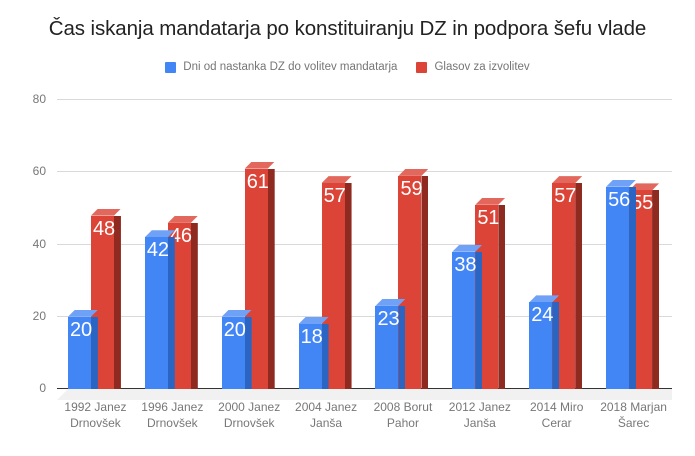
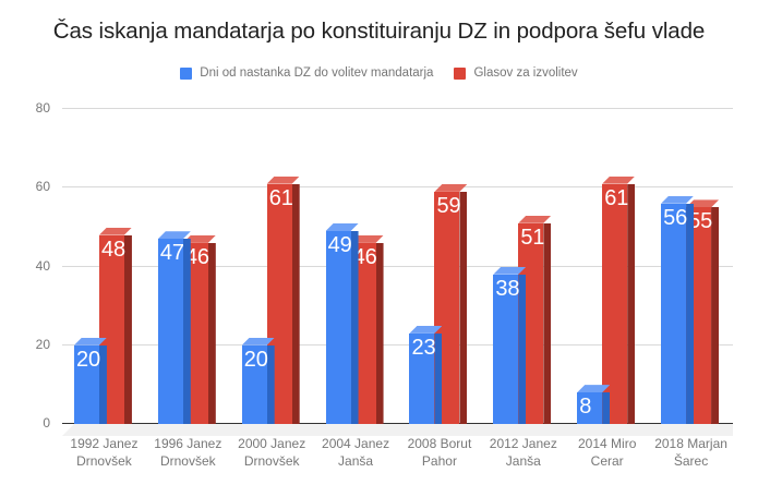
Dni od nastanka DZ do volitev mandatarja/1996 Janez Drnovšek: 42 -> 47
Dni od nastanka DZ do volitev mandatarja/2004 Janez Janša: 18 -> 49
Glasov za izvolitev/2004 Janez Janša: 57 -> 46
Dni od nastanka DZ do volitev mandatarja/2014 Miro Cerar: 24 -> 8
Glasov za izvolitev/2014 Miro Cerar: 57 -> 61
